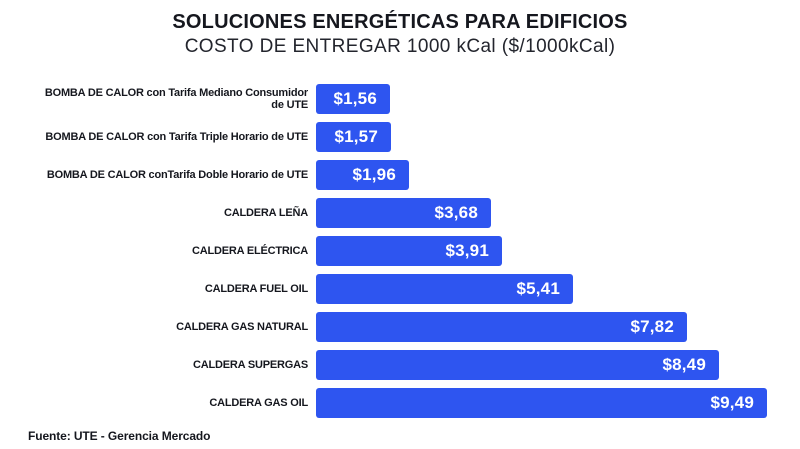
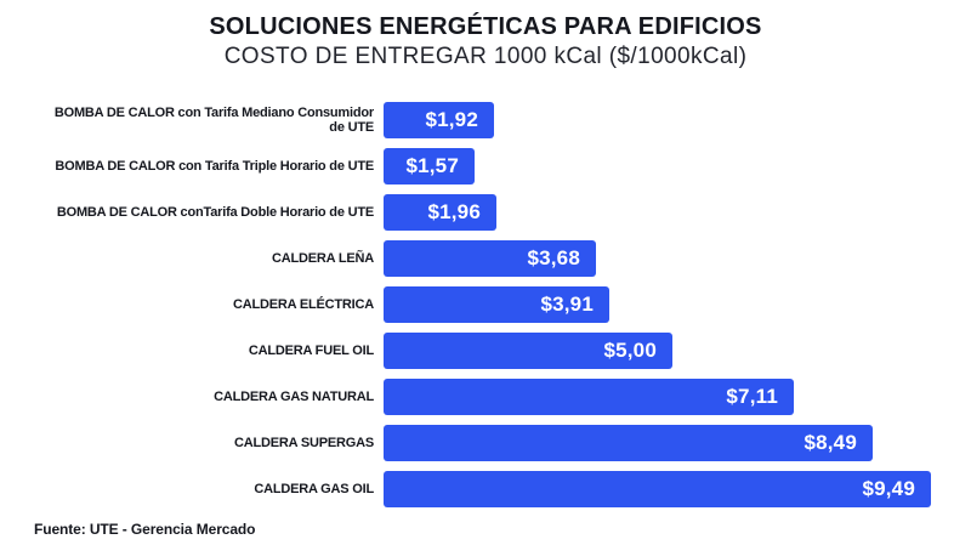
BOMBA DE CALOR con Tarifa Mediano Consumidor de UTE: $1,56 -> $1,92
CALDERA FUEL OIL: $5,41 -> $5,00
CALDERA GAS NATURAL: $7,82 -> $7,11
